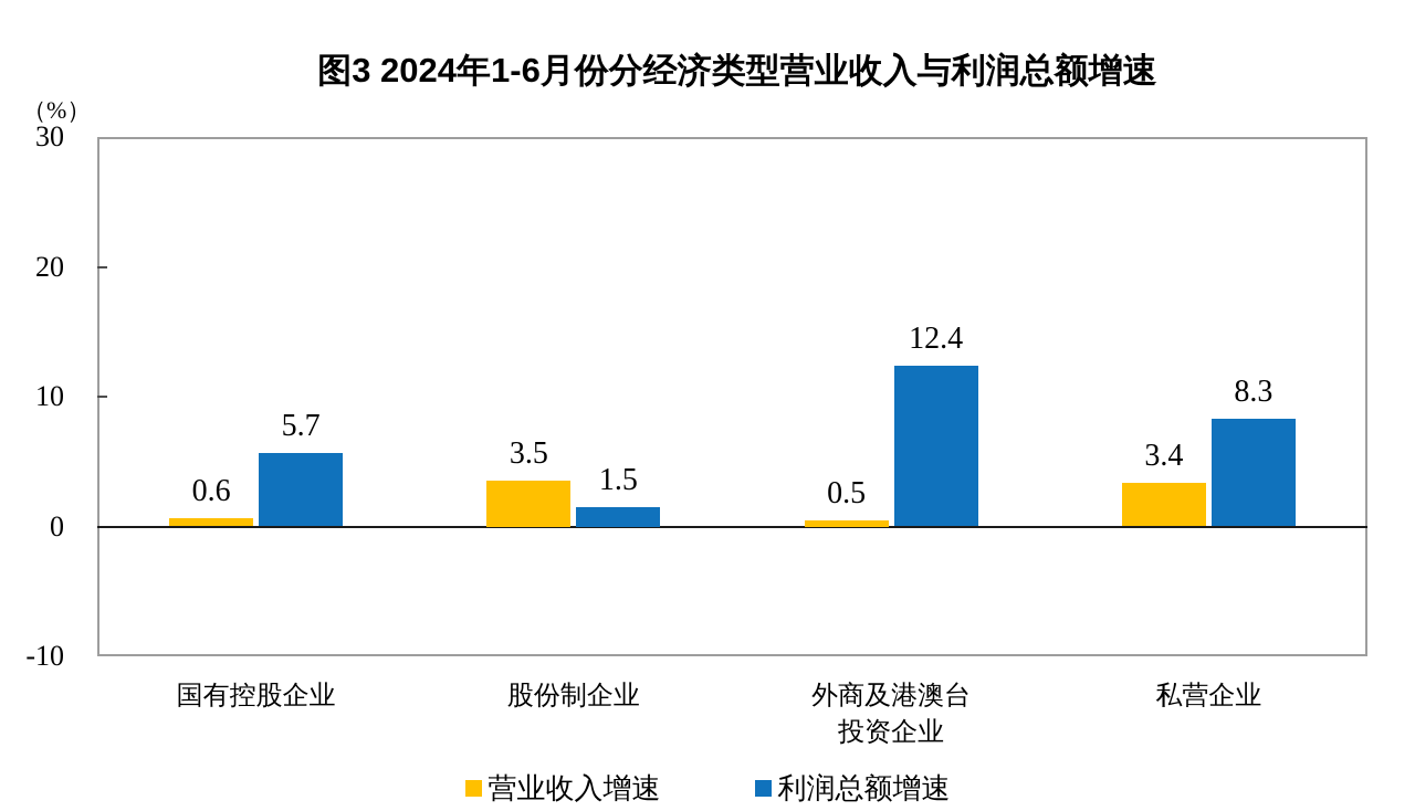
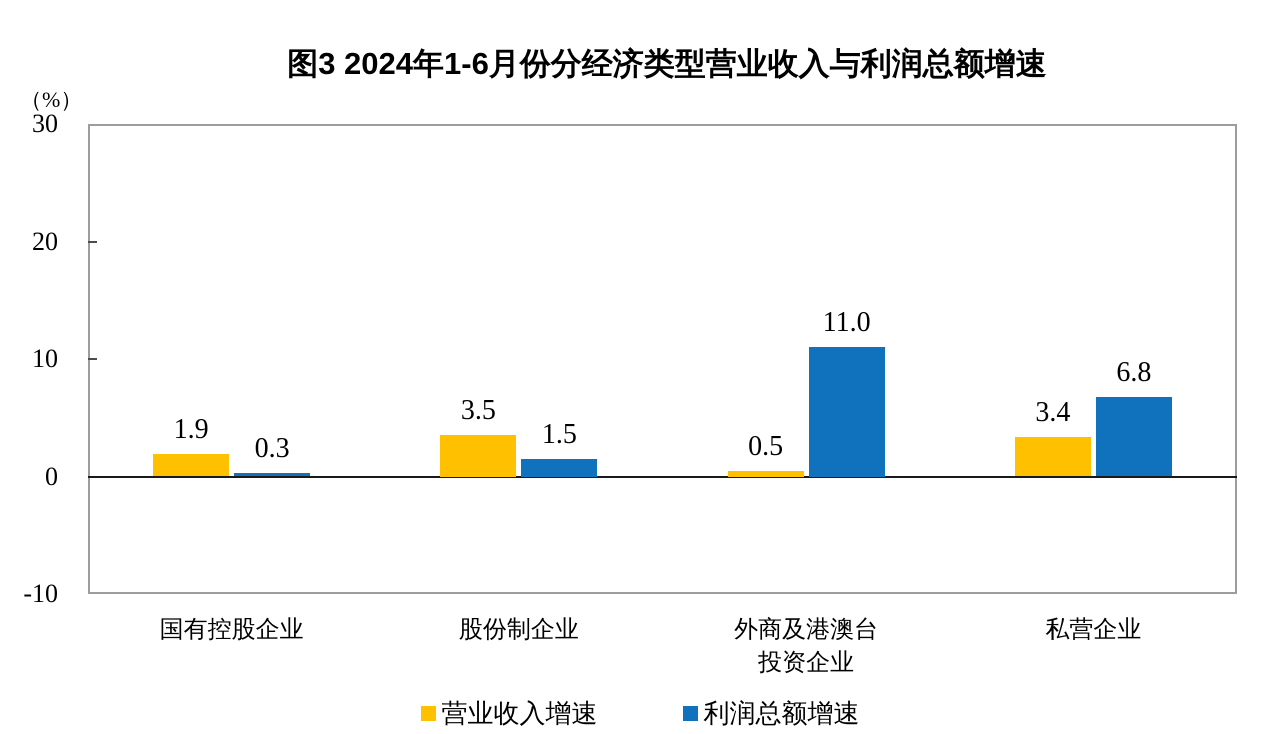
营业收入增速/国有控股企业: 0.6 -> 1.9
利润总额增速/国有控股企业: 5.7 -> 0.3
利润总额增速/外商及港澳台 投资企业: 12.4 -> 11.0
利润总额增速/私营企业: 8.3 -> 6.8
